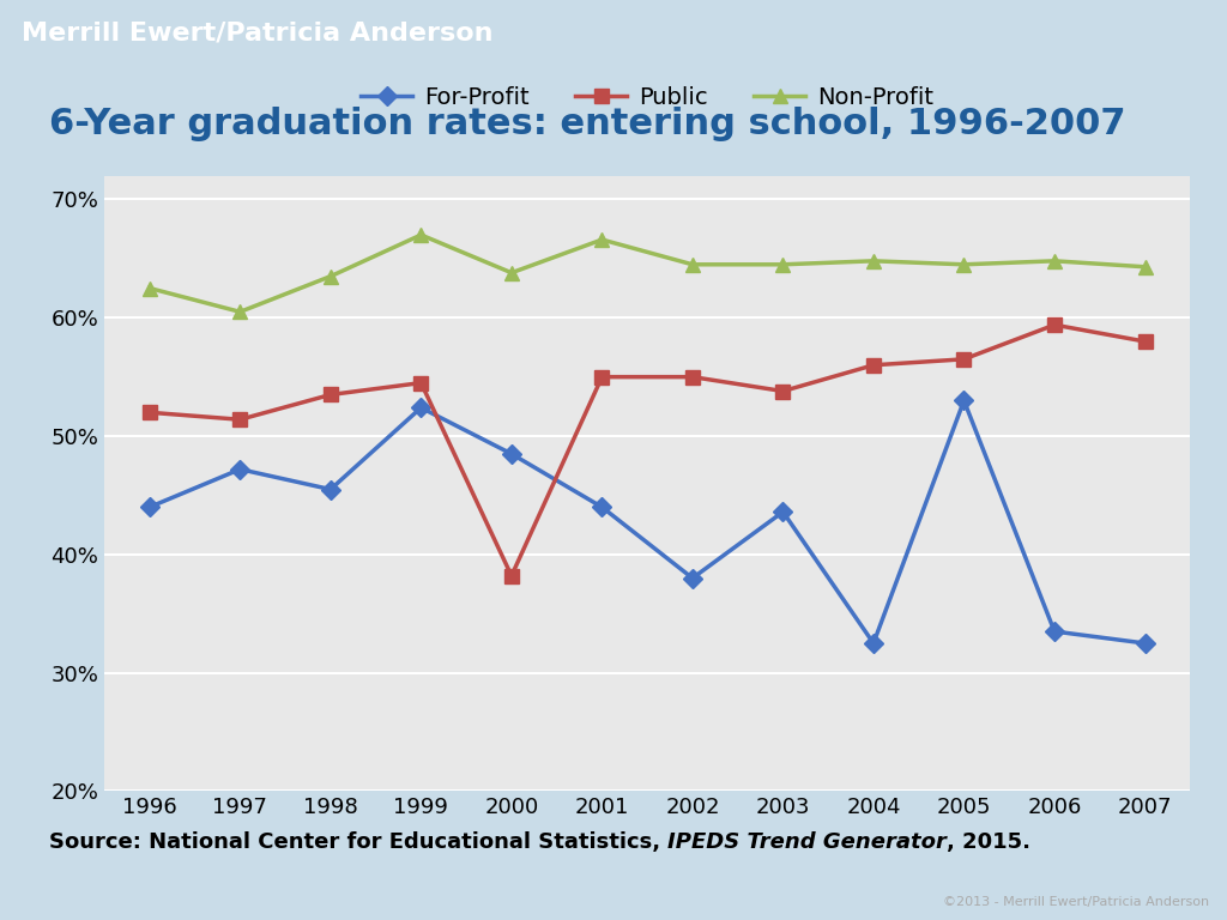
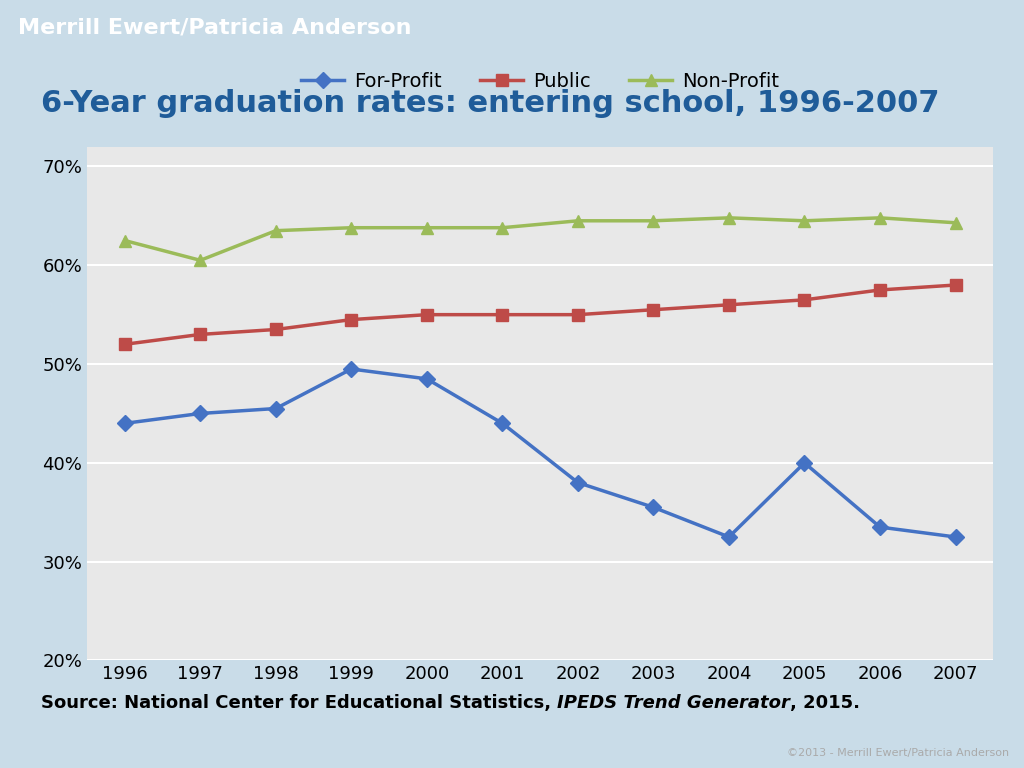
For-Profit/1997: 47.2% -> 45.0%
Public/1997: 51.4% -> 53.0%
For-Profit/1999: 52.4% -> 49.5%
Non-Profit/1999: 67.0% -> 63.8%
Public/2000: 38.2% -> 55.0%
Non-Profit/2001: 66.6% -> 63.8%
For-Profit/2003: 43.6% -> 35.5%
Public/2003: 53.8% -> 55.5%
For-Profit/2005: 53.0% -> 40.0%
Public/2006: 59.4% -> 57.5%
